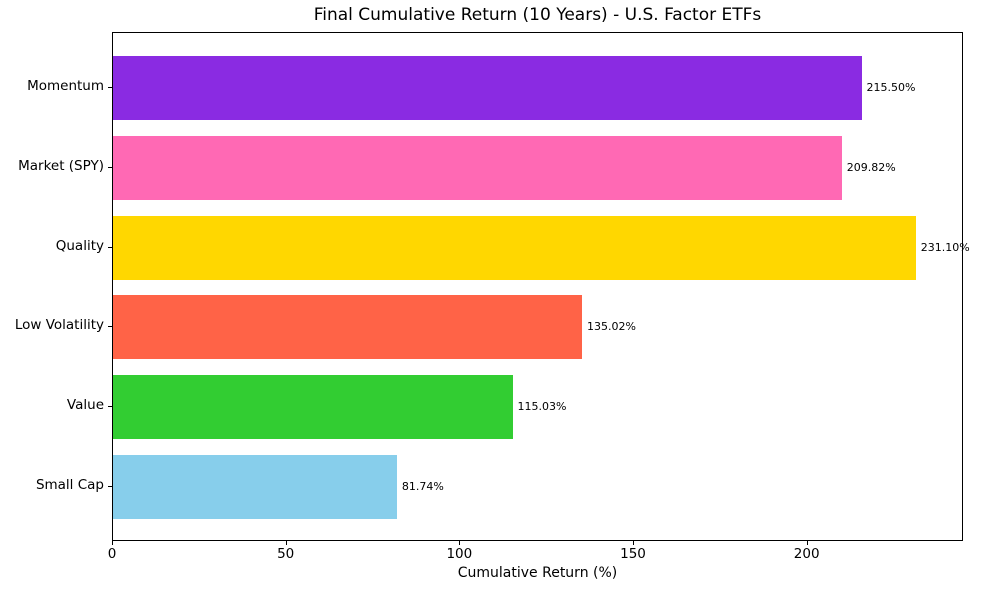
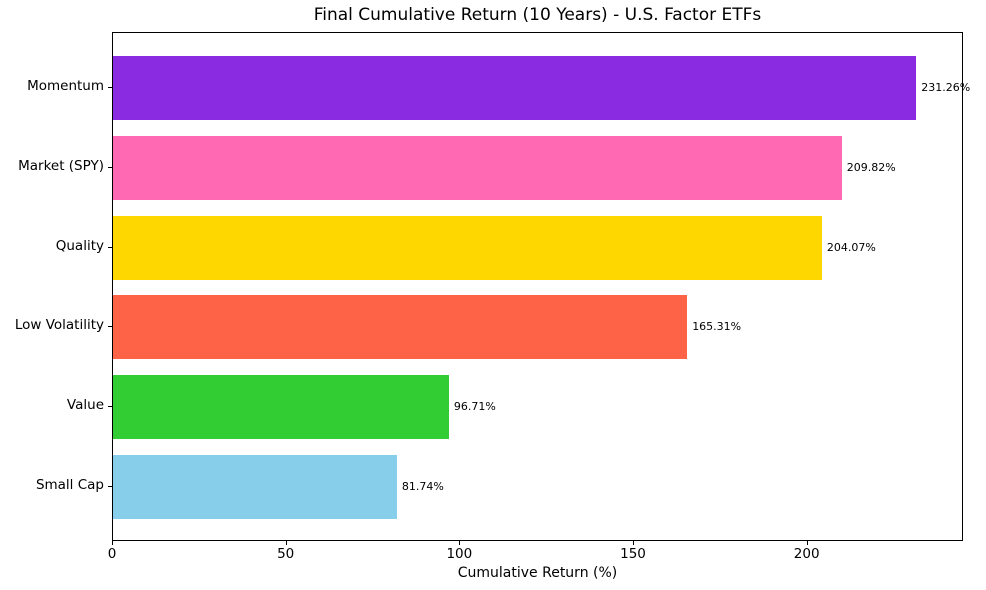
Momentum: 215.50% -> 231.26%
Quality: 231.10% -> 204.07%
Low Volatility: 135.02% -> 165.31%
Value: 115.03% -> 96.71%
